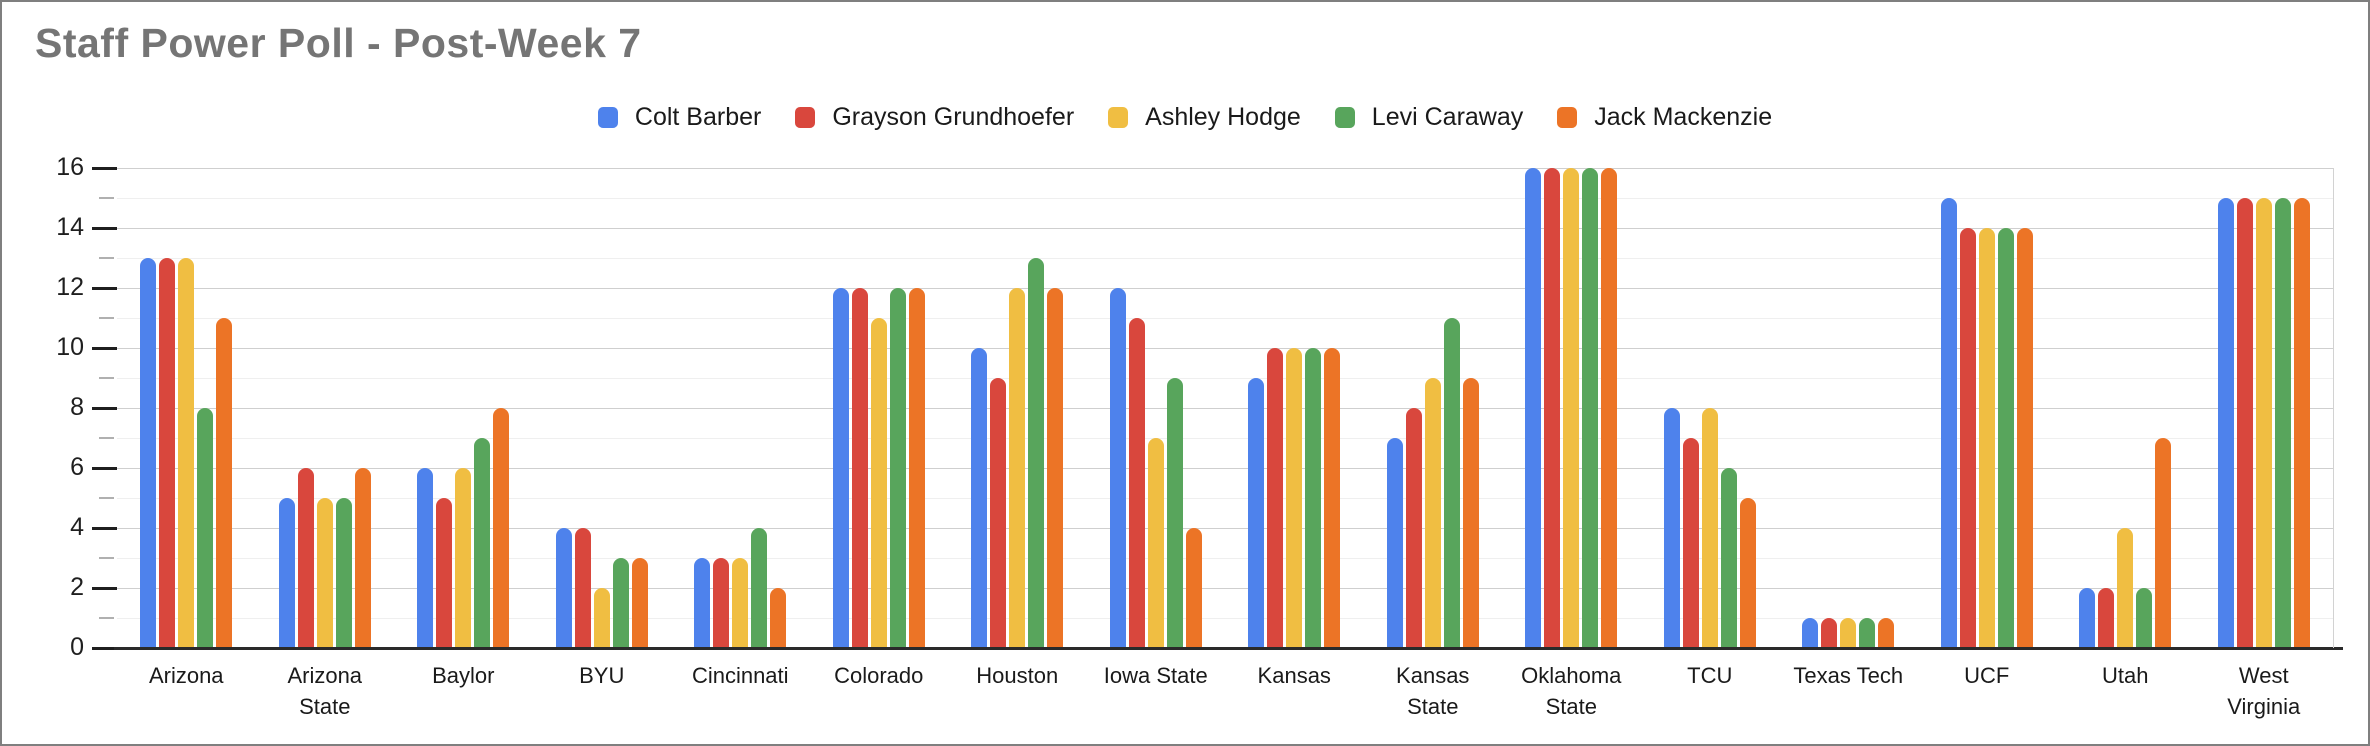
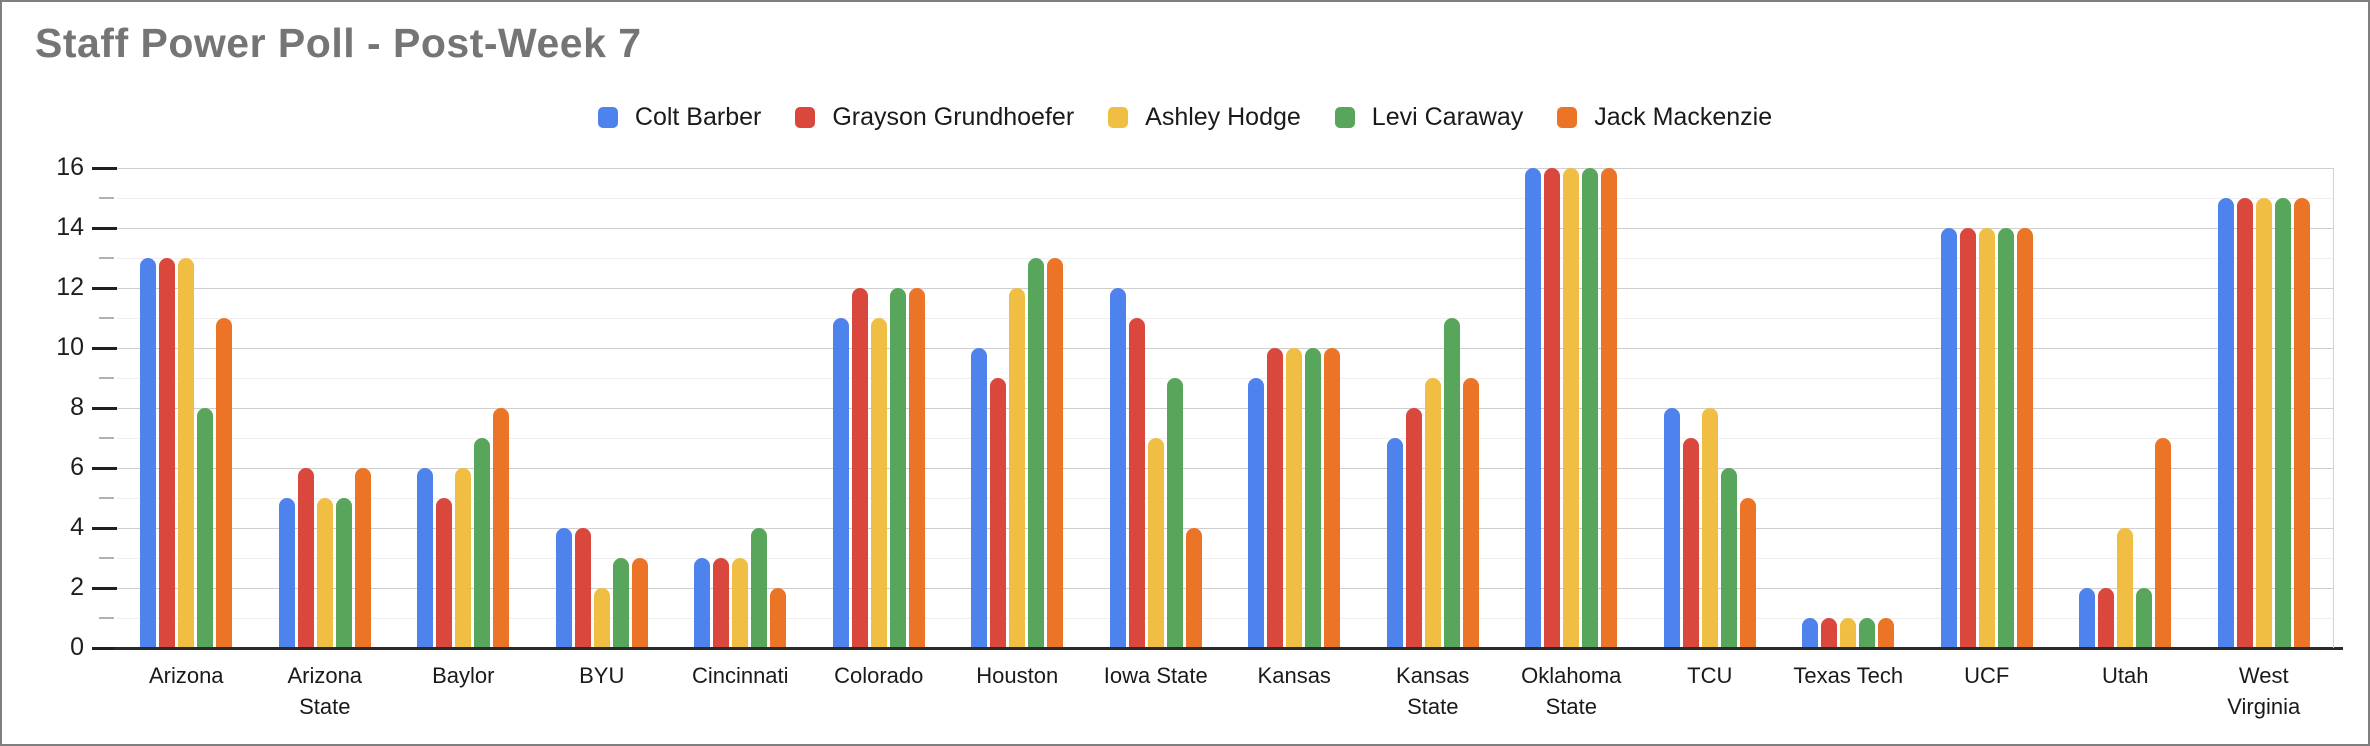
Colt Barber/Colorado: 12 -> 11
Jack Mackenzie/Houston: 12 -> 13
Colt Barber/UCF: 15 -> 14
